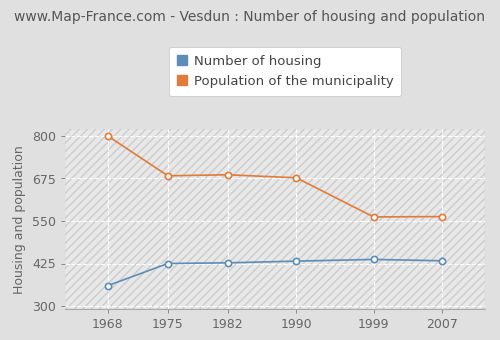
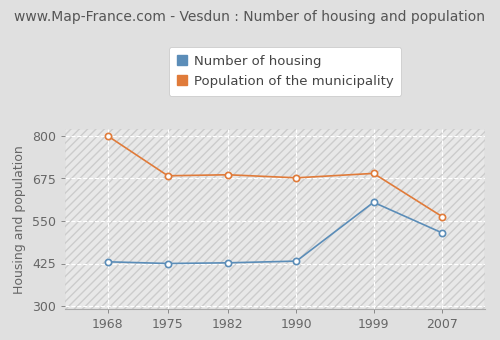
Number of housing/1968: 360 -> 430
Number of housing/1999: 437 -> 605
Population of the municipality/1999: 562 -> 690
Number of housing/2007: 433 -> 515
